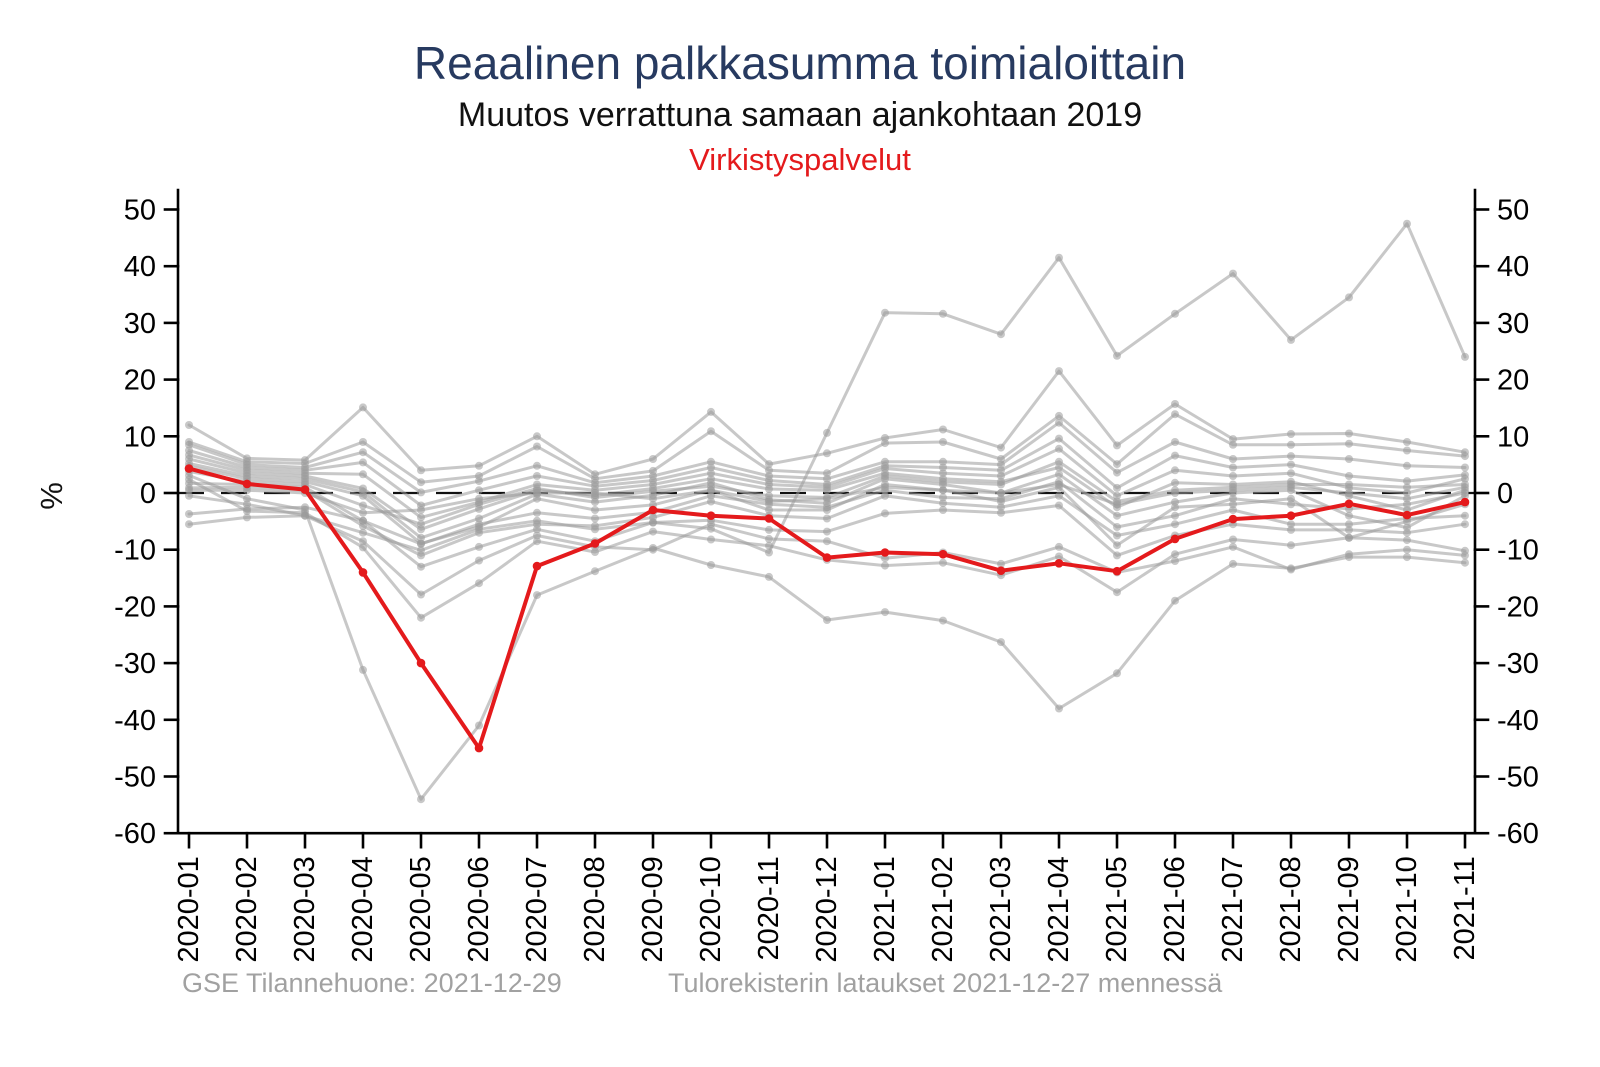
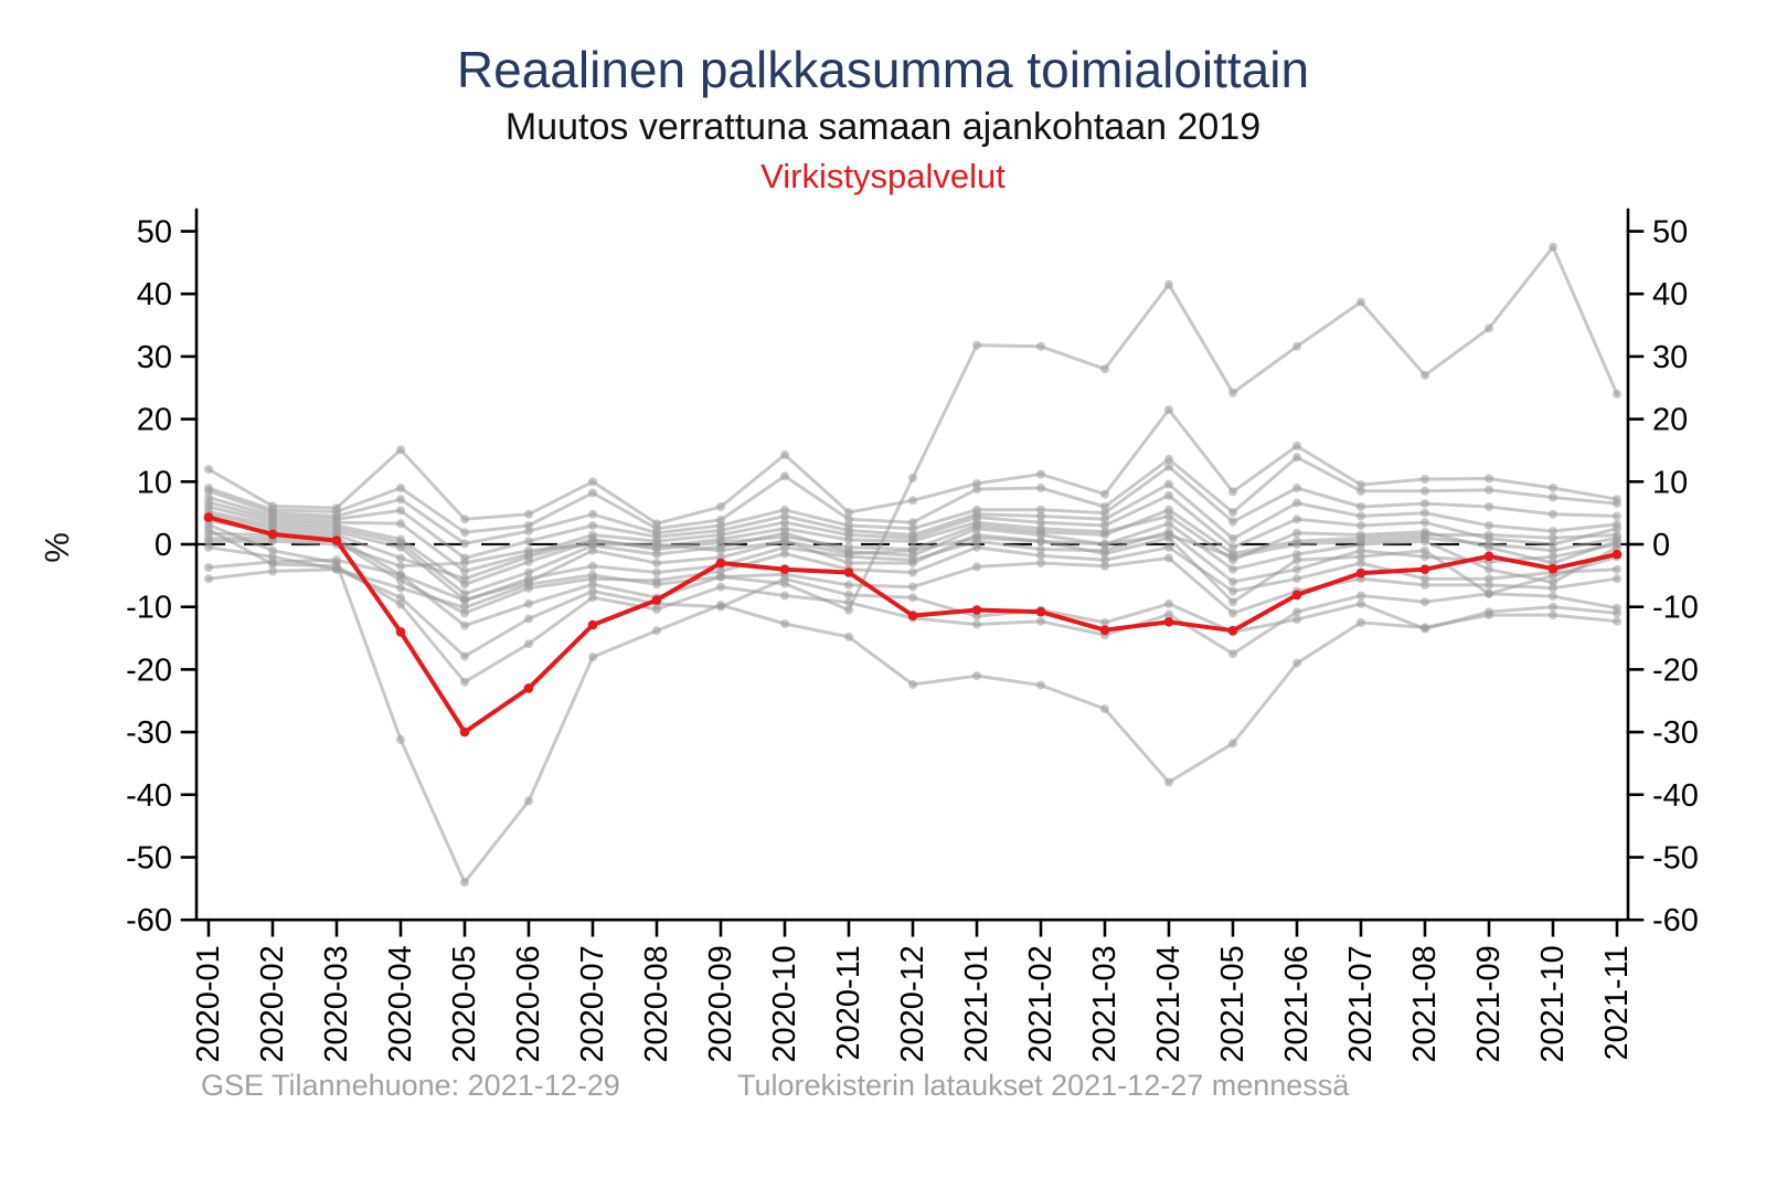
Virkistyspalvelut/2020-06: -45 -> -23
